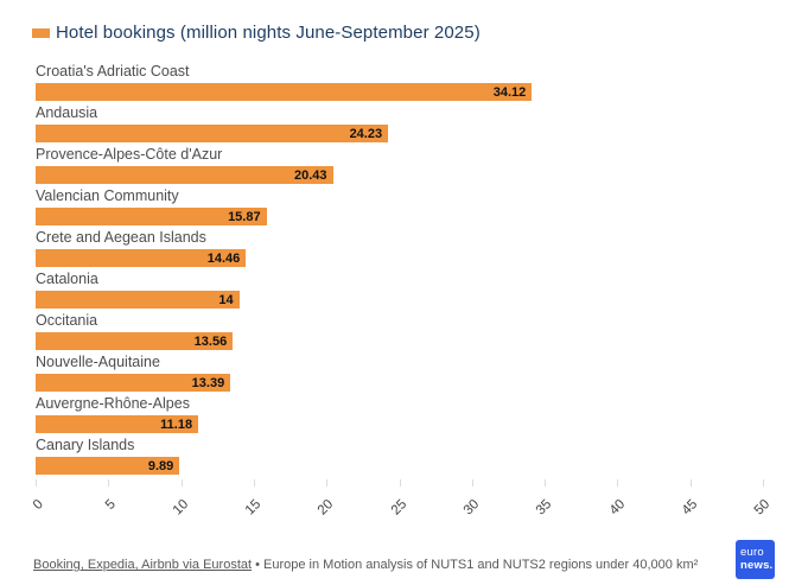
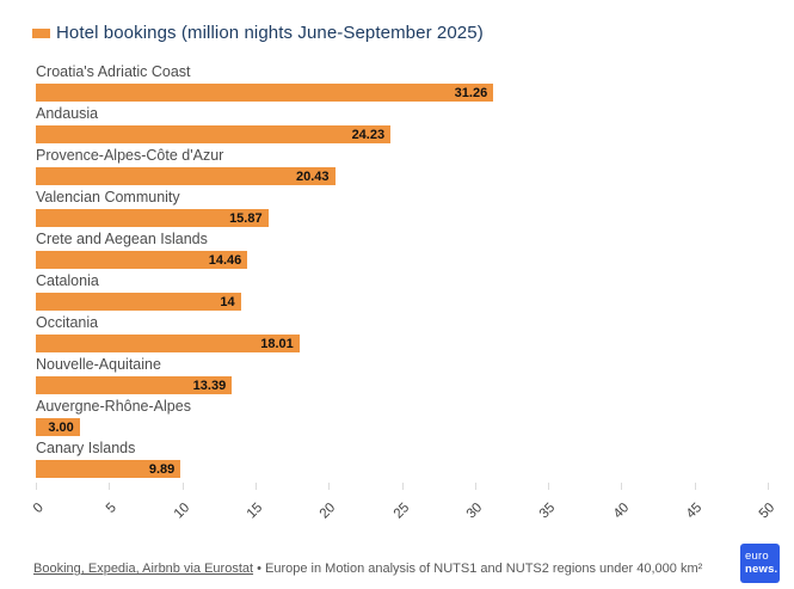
Croatia's Adriatic Coast: 34.12 -> 31.26
Occitania: 13.56 -> 18.01
Auvergne-Rhône-Alpes: 11.18 -> 3.00
